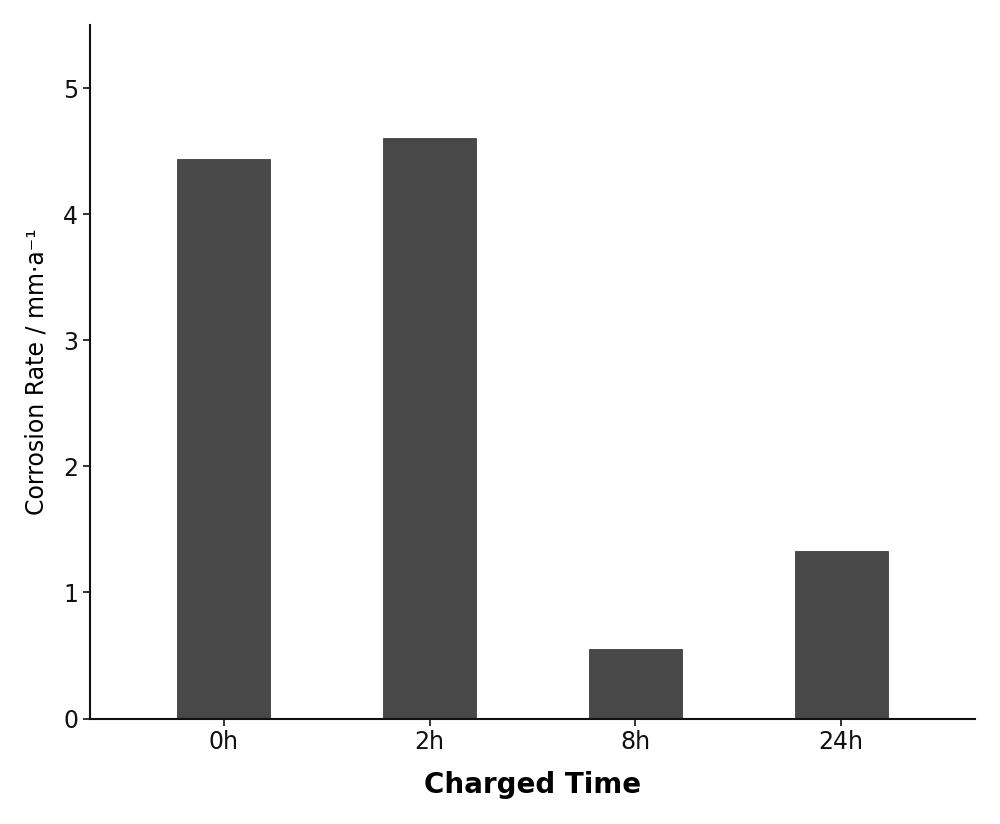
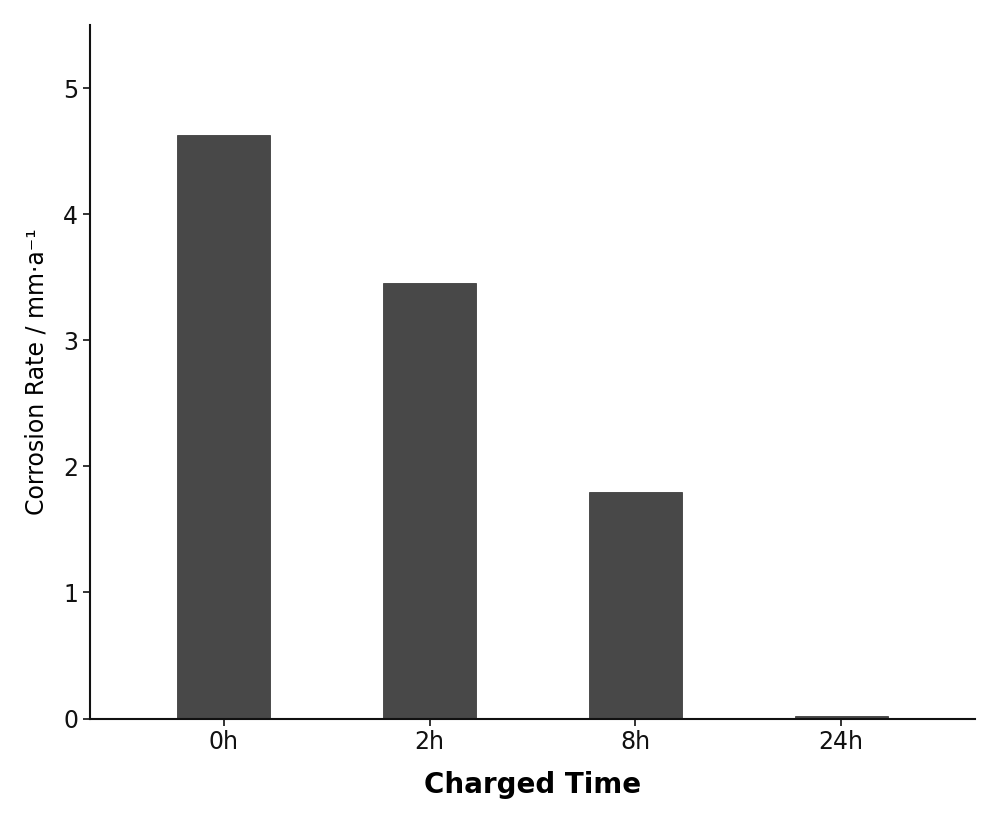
0h: 4.44 -> 4.63
2h: 4.60 -> 3.45
8h: 0.55 -> 1.80
24h: 1.33 -> 0.02
